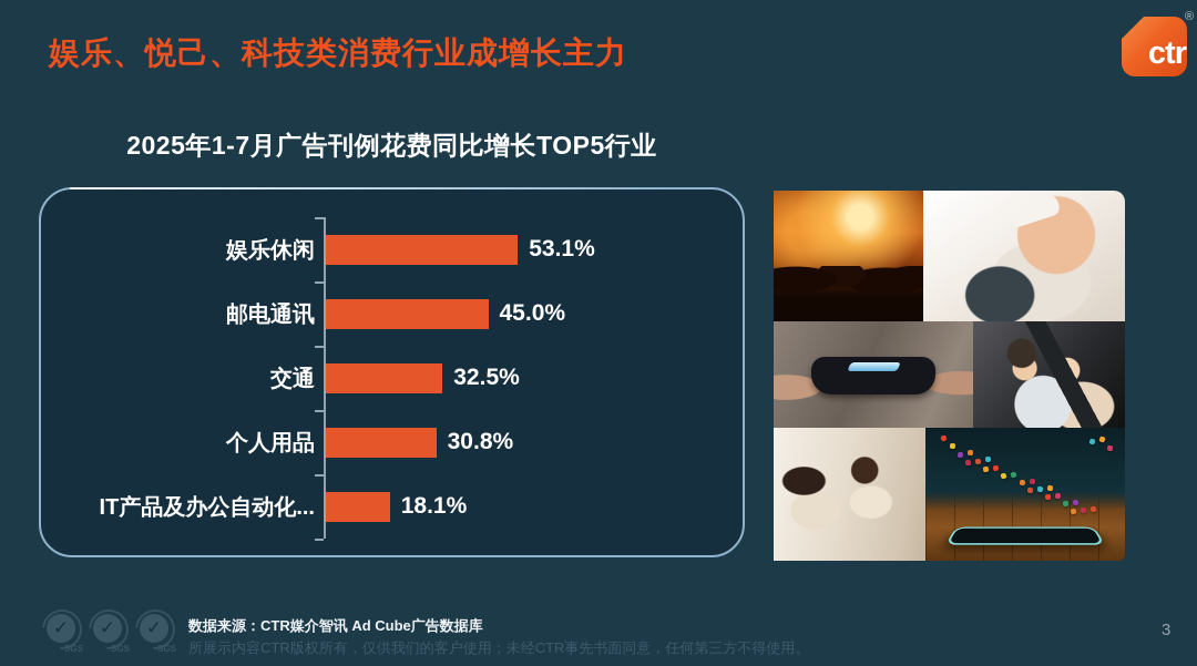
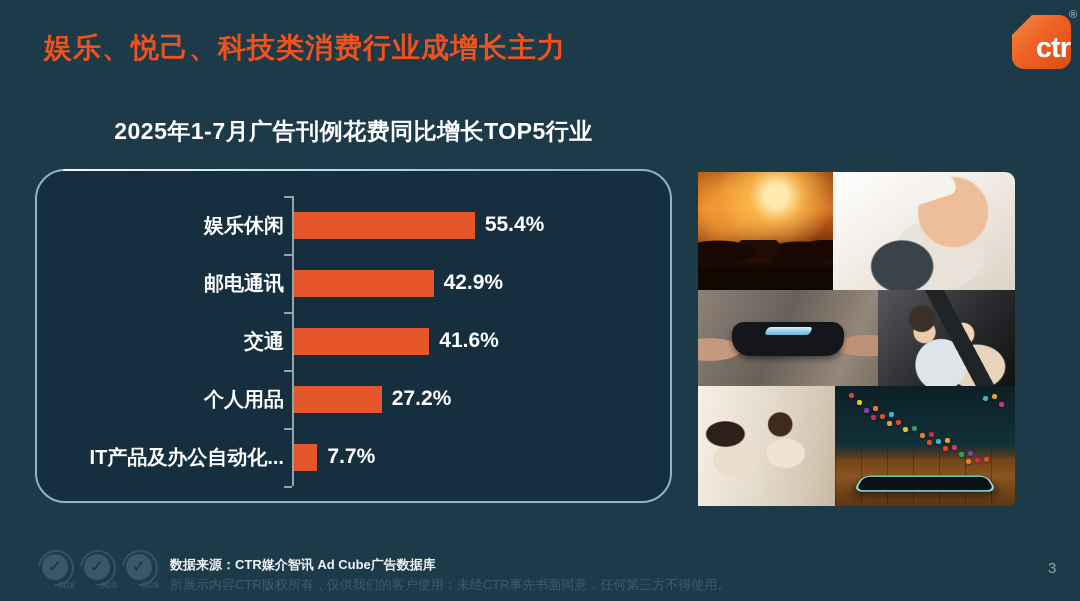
娱乐休闲: 53.1% -> 55.4%
邮电通讯: 45.0% -> 42.9%
交通: 32.5% -> 41.6%
个人用品: 30.8% -> 27.2%
IT产品及办公自动化...: 18.1% -> 7.7%
